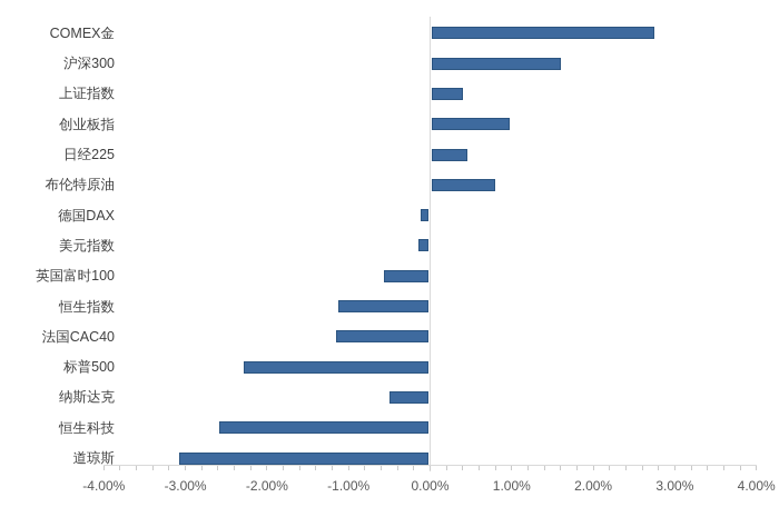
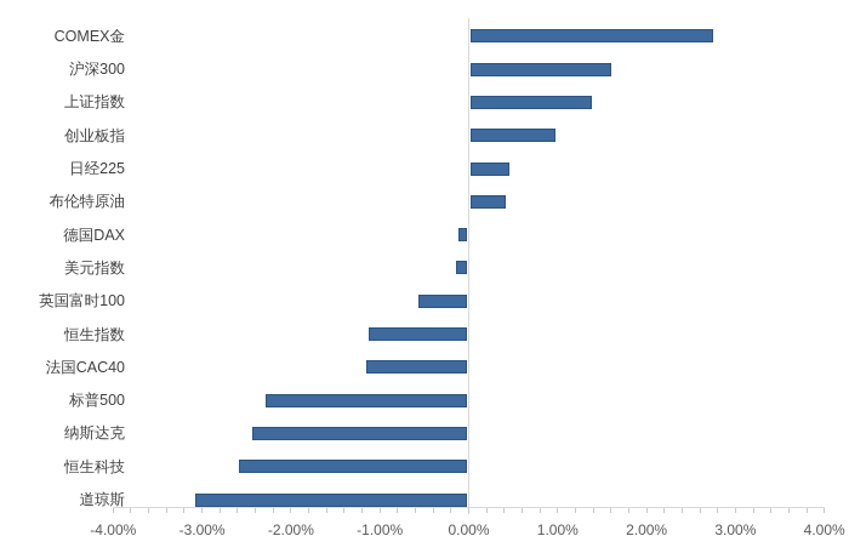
上证指数: 0.4% -> 1.4%
布伦特原油: 0.8% -> 0.4%
纳斯达克: -0.5% -> -2.4%
